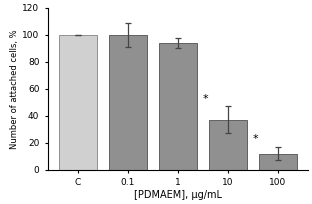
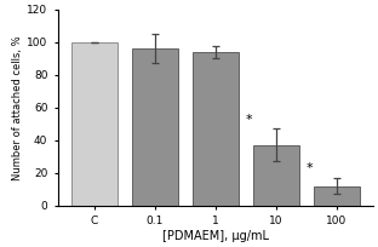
0.1: 100 -> 96
